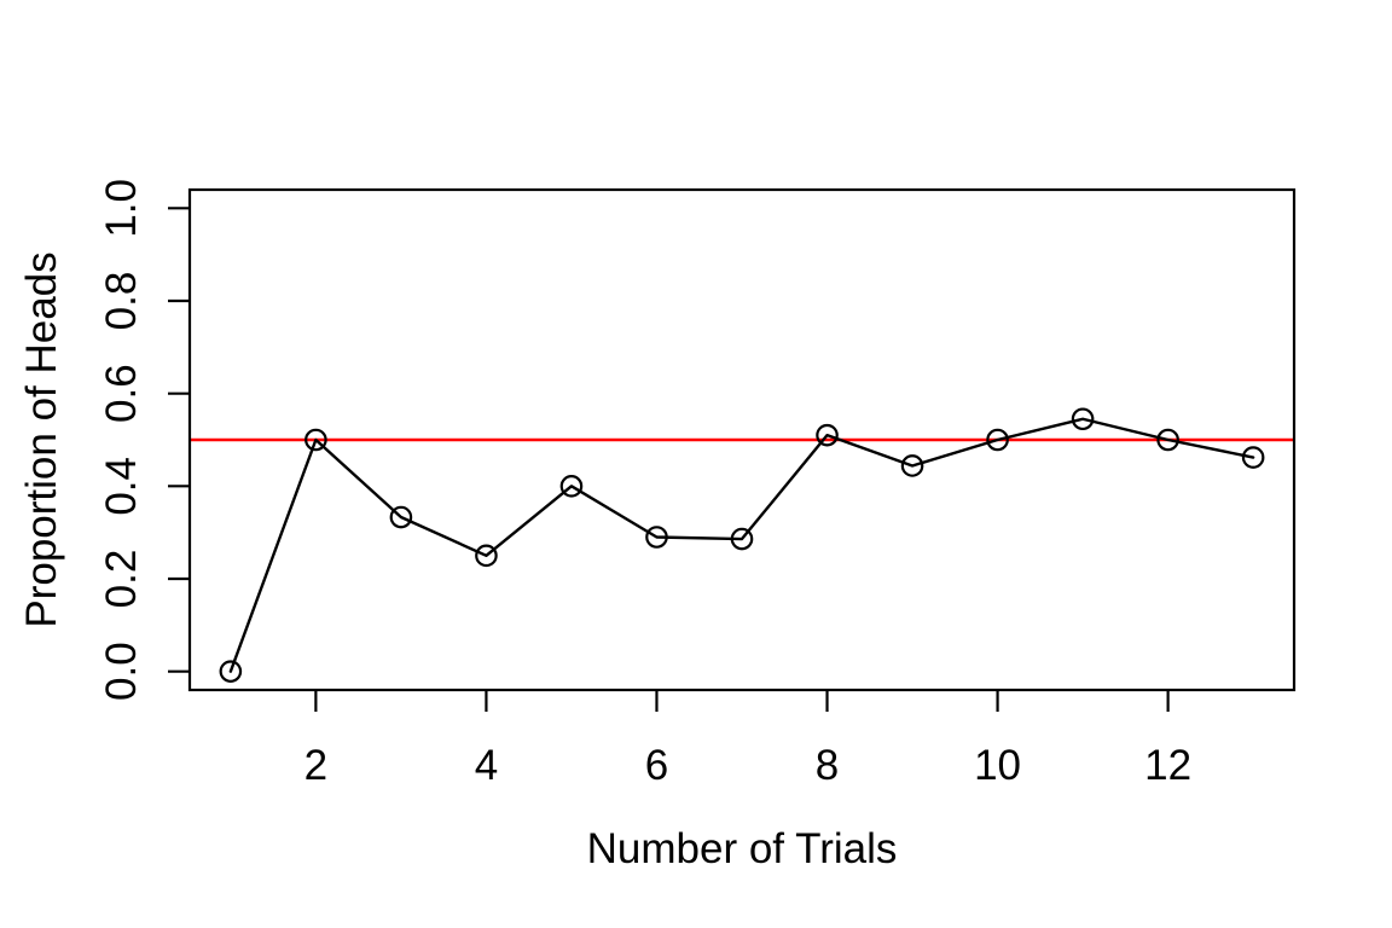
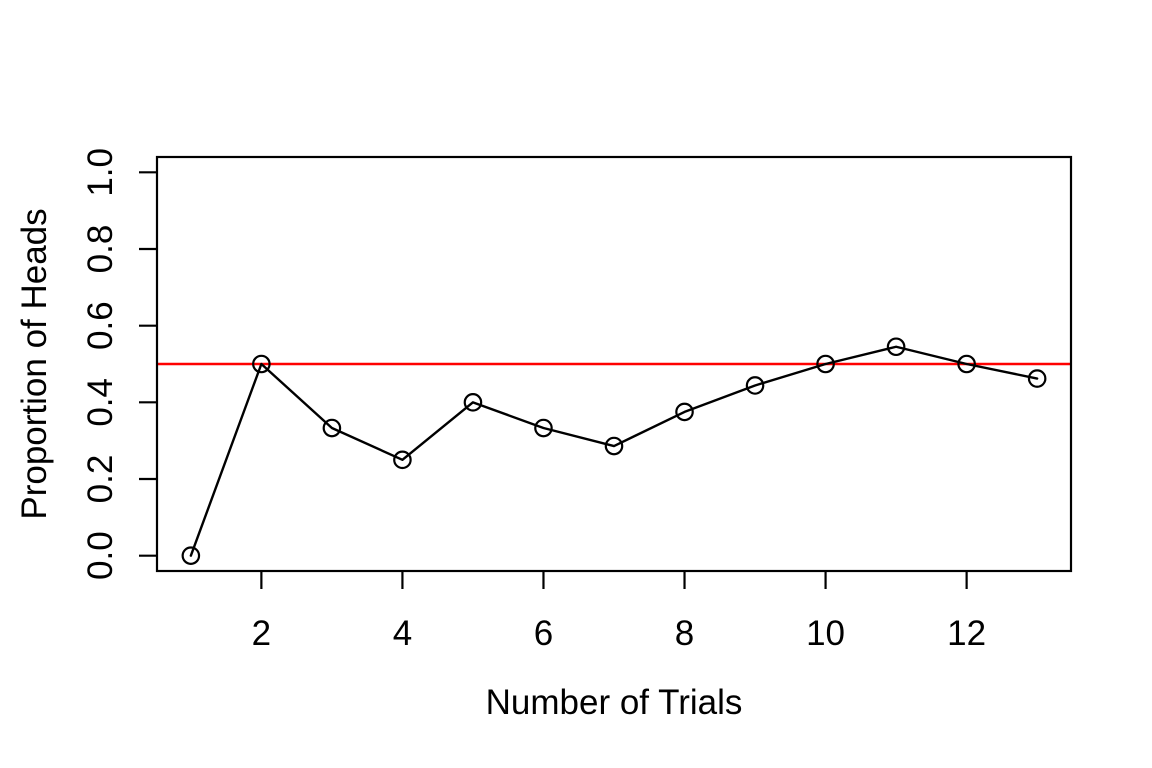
6: 0.29 -> 0.33
8: 0.51 -> 0.38
